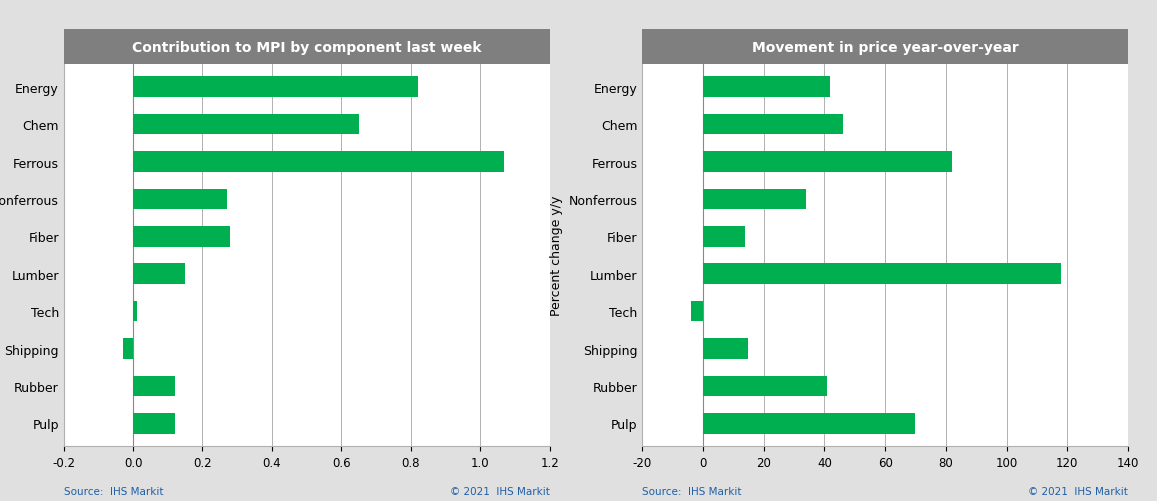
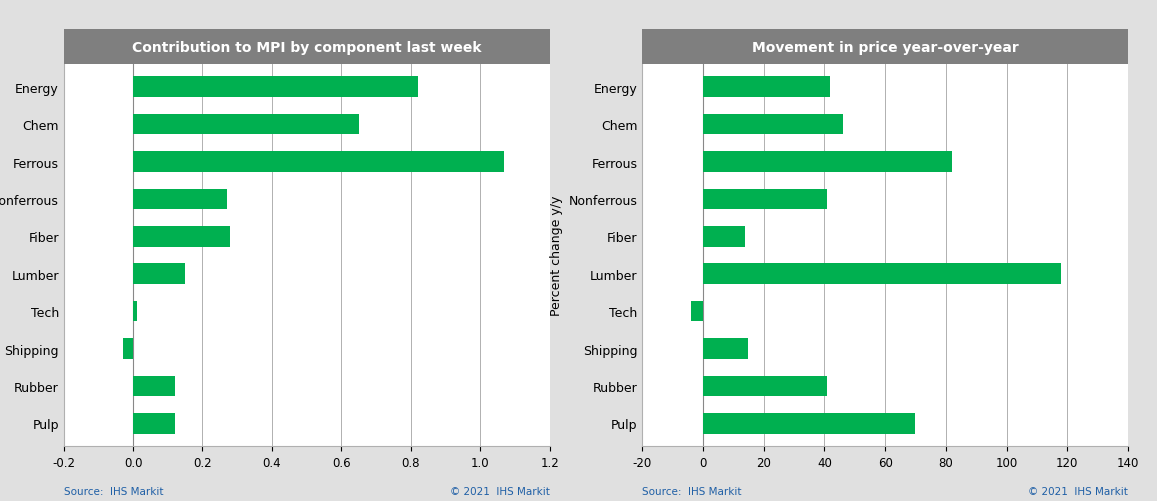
Nonferrous: 34 -> 41
